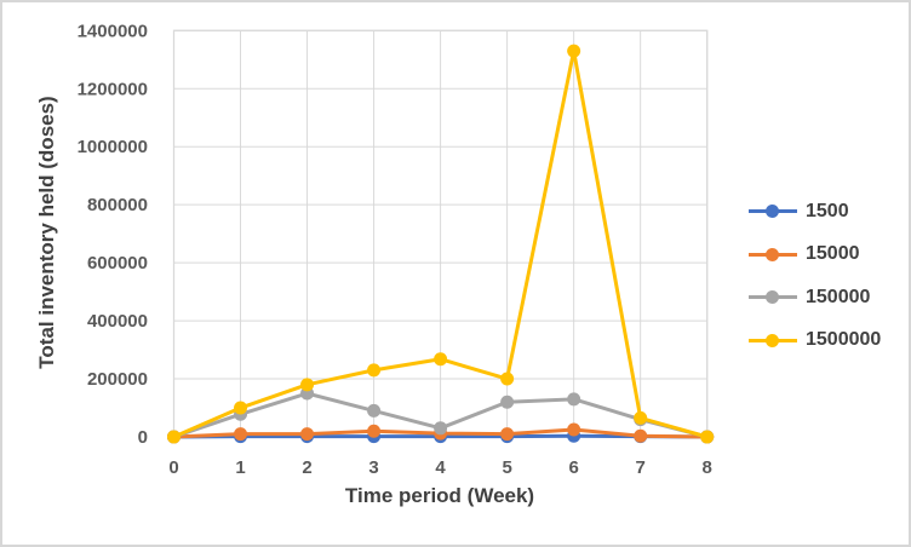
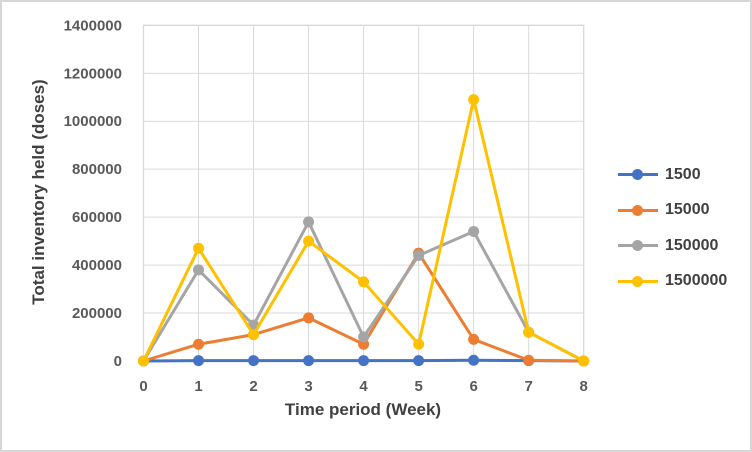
15000/1: 10000 -> 70000
150000/1: 80000 -> 380000
1500000/1: 100000 -> 470000
15000/2: 10000 -> 110000
1500000/2: 180000 -> 110000
15000/3: 20000 -> 180000
150000/3: 90000 -> 580000
1500000/3: 230000 -> 500000
15000/4: 10000 -> 70000
150000/4: 30000 -> 100000
1500000/4: 270000 -> 330000
15000/5: 10000 -> 450000
150000/5: 120000 -> 440000
1500000/5: 200000 -> 70000
15000/6: 20000 -> 90000
150000/6: 130000 -> 540000
1500000/6: 1330000 -> 1090000
150000/7: 60000 -> 120000
1500000/7: 60000 -> 120000
